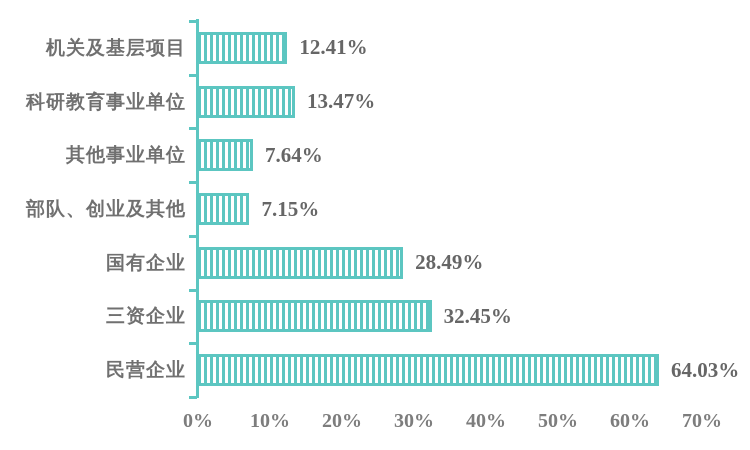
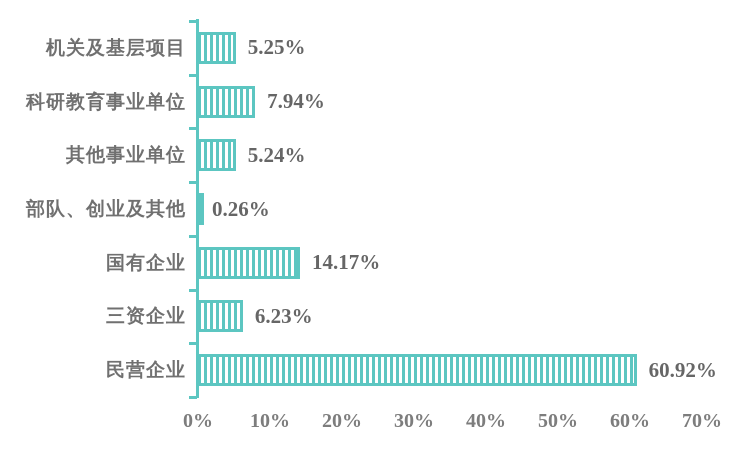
机关及基层项目: 12.41% -> 5.25%
科研教育事业单位: 13.47% -> 7.94%
其他事业单位: 7.64% -> 5.24%
部队、创业及其他: 7.15% -> 0.26%
国有企业: 28.49% -> 14.17%
三资企业: 32.45% -> 6.23%
民营企业: 64.03% -> 60.92%
